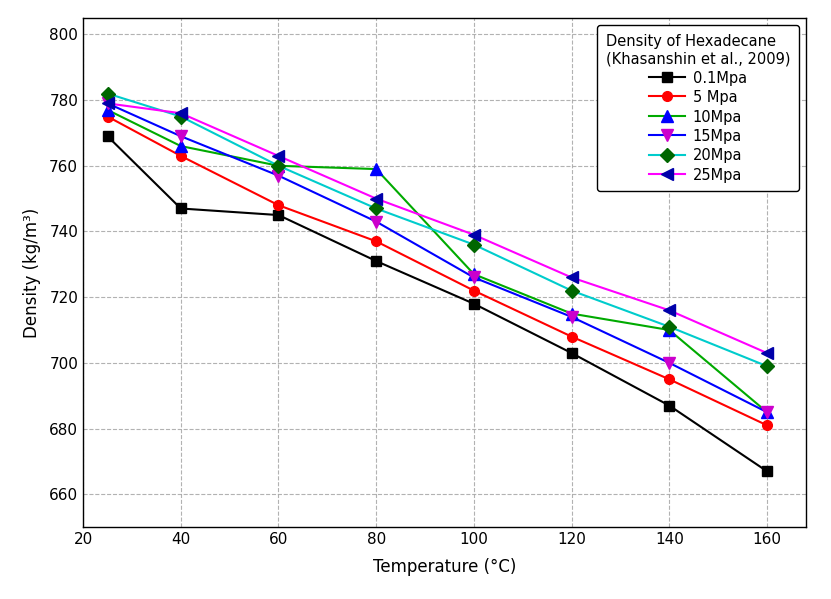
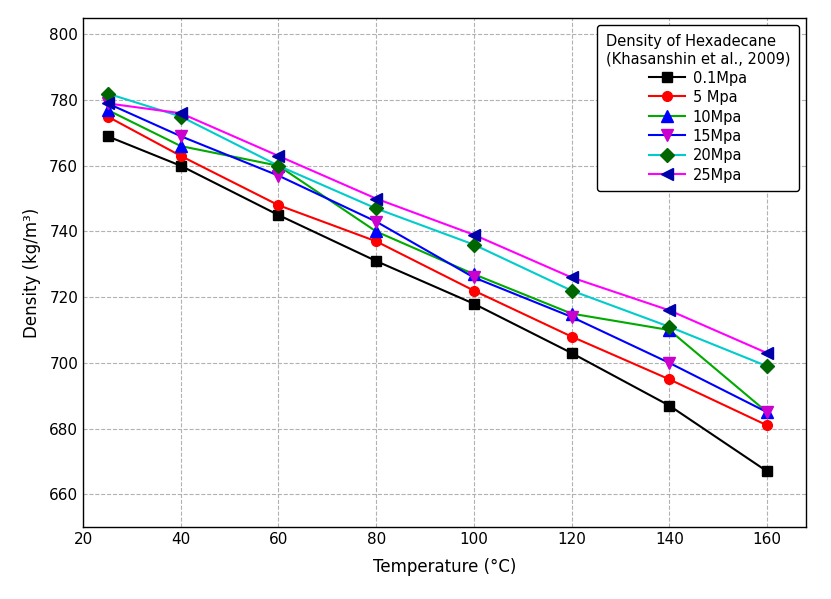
0.1Mpa/40: 747 -> 760
10Mpa/80: 759 -> 740
